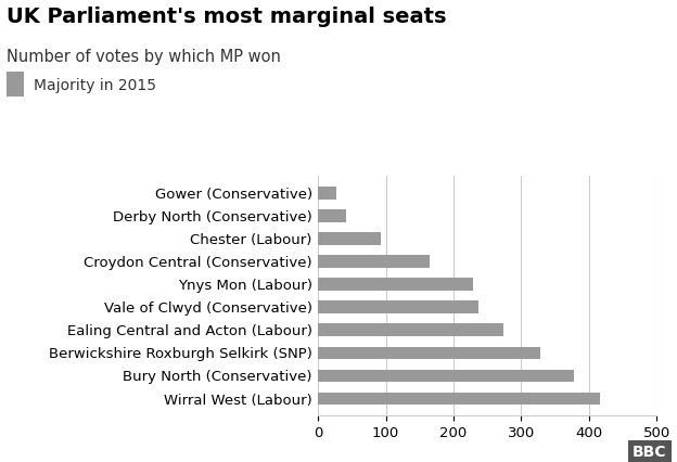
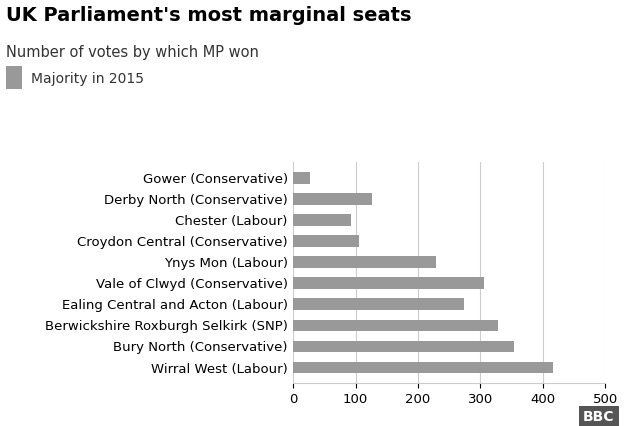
Derby North (Conservative): 41 -> 126
Croydon Central (Conservative): 165 -> 106
Vale of Clwyd (Conservative): 237 -> 306
Bury North (Conservative): 378 -> 354
